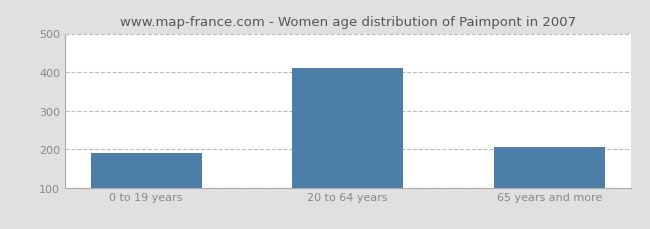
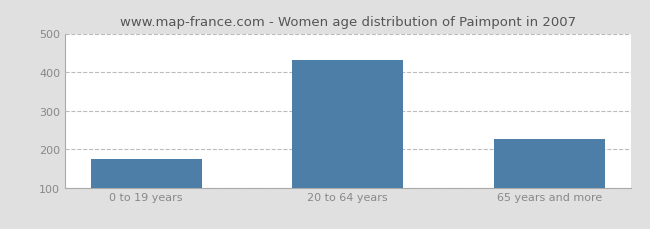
0 to 19 years: 190 -> 175
20 to 64 years: 410 -> 430
65 years and more: 205 -> 225
